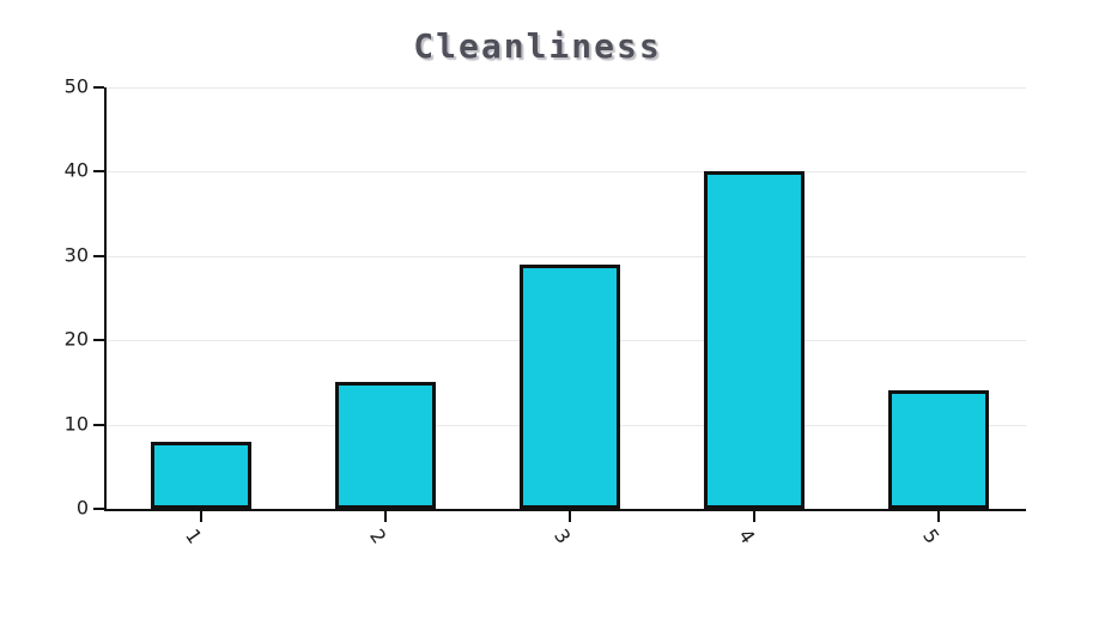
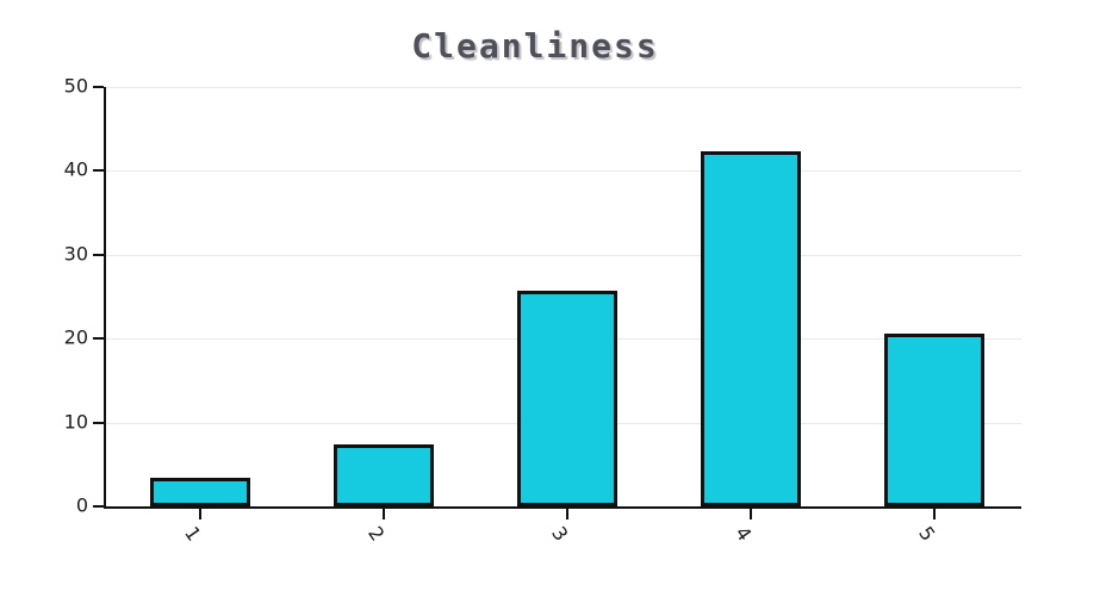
1: 8 -> 3
2: 15 -> 7
3: 29 -> 26
4: 40 -> 42
5: 14 -> 21
